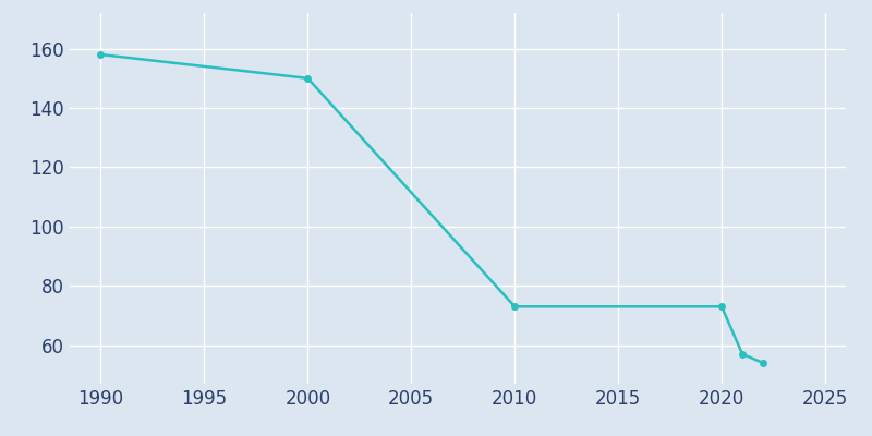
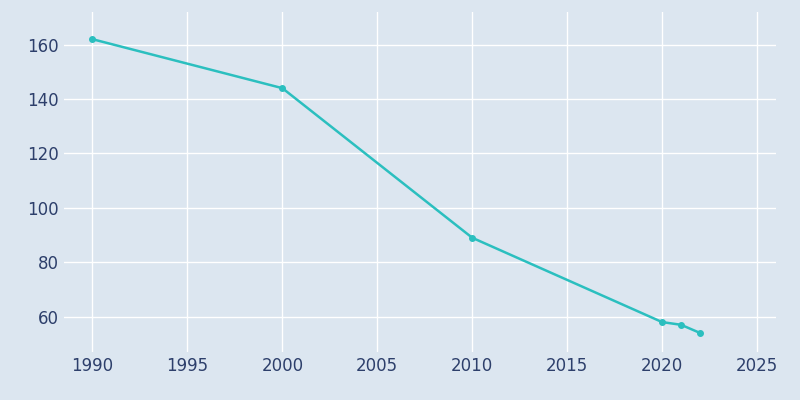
1990: 158 -> 162
2000: 150 -> 144
2010: 73 -> 89
2020: 73 -> 58
